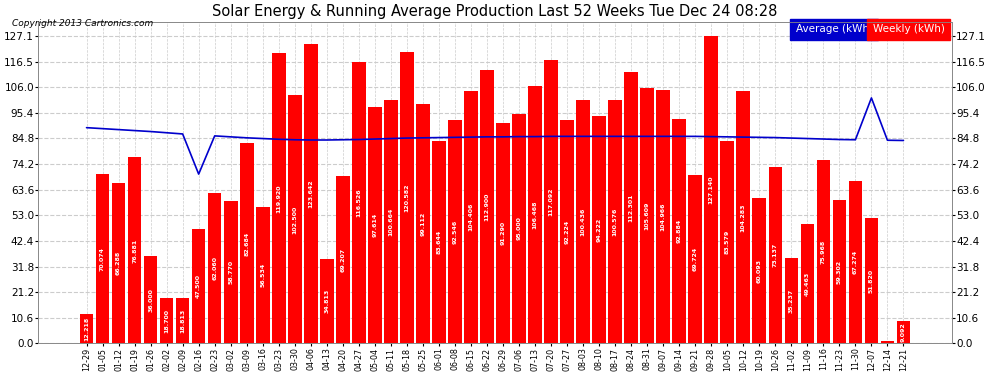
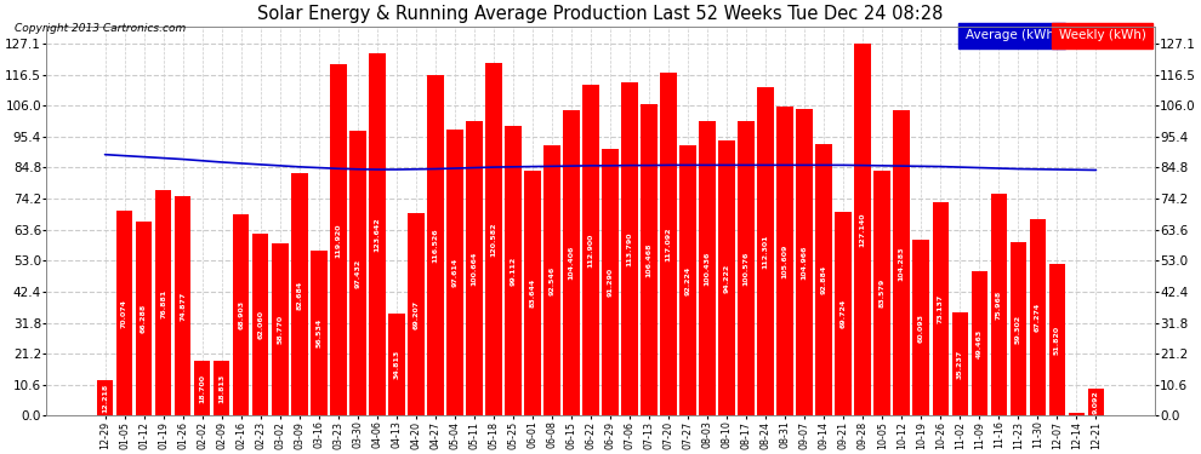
Weekly (kWh)/01-26: 36.0 -> 74.9
Weekly (kWh)/02-16: 47.5 -> 68.9
Average (kWh)/02-16: 70.0 -> 86.2
Weekly (kWh)/03-30: 102.5 -> 97.4
Weekly (kWh)/07-06: 95.0 -> 113.8
Average (kWh)/12-07: 101.5 -> 84.1
